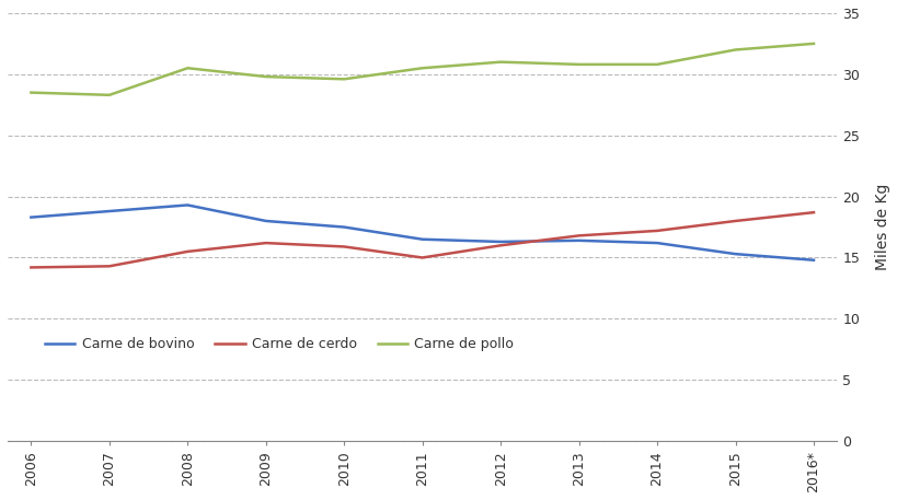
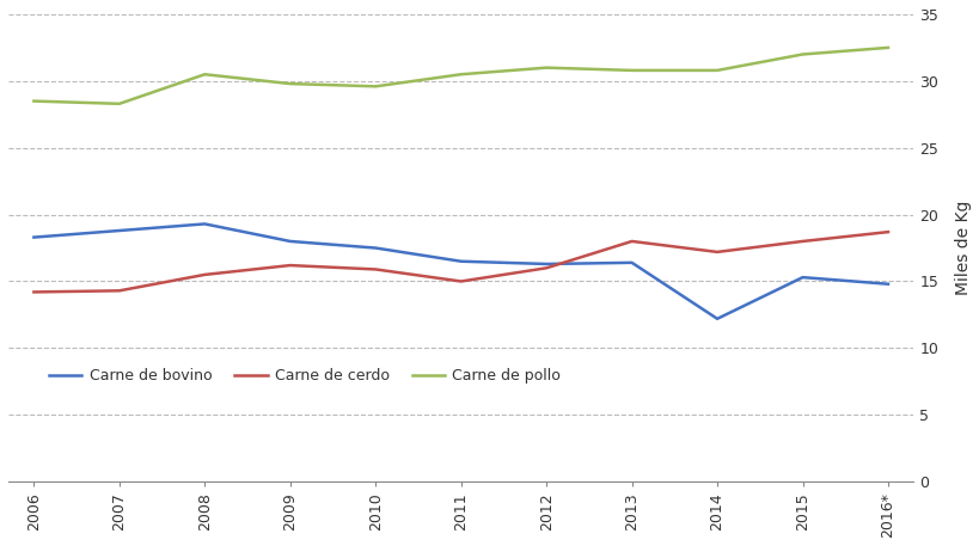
Carne de cerdo/2013: 16.8 -> 18.0
Carne de bovino/2014: 16.2 -> 12.2
